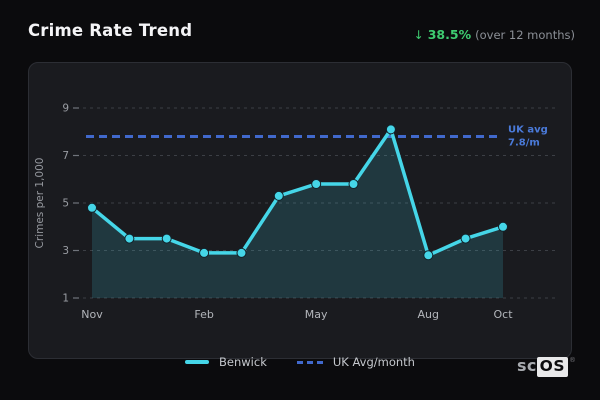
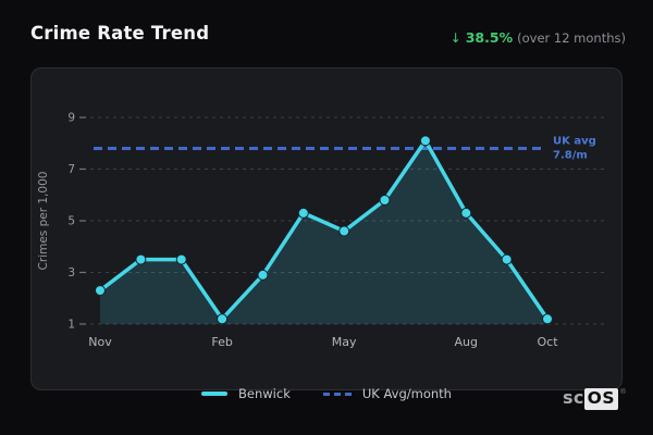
Nov: 4.8 -> 2.3
Feb: 2.9 -> 1.2
May: 5.8 -> 4.6
Aug: 2.8 -> 5.3
Oct: 4.0 -> 1.2
